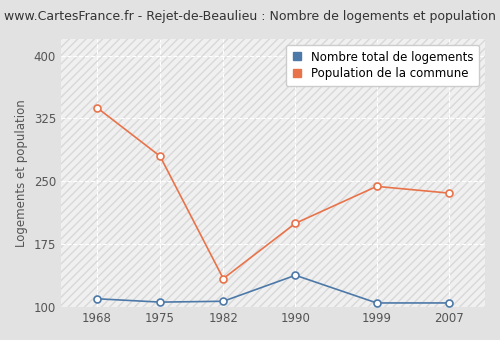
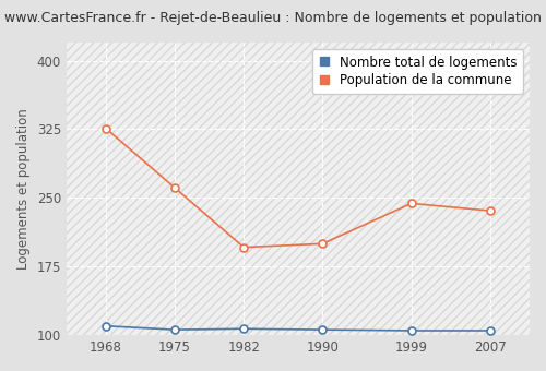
Population de la commune/1968: 338 -> 326
Population de la commune/1975: 280 -> 261
Population de la commune/1982: 134 -> 196
Nombre total de logements/1990: 138 -> 106
